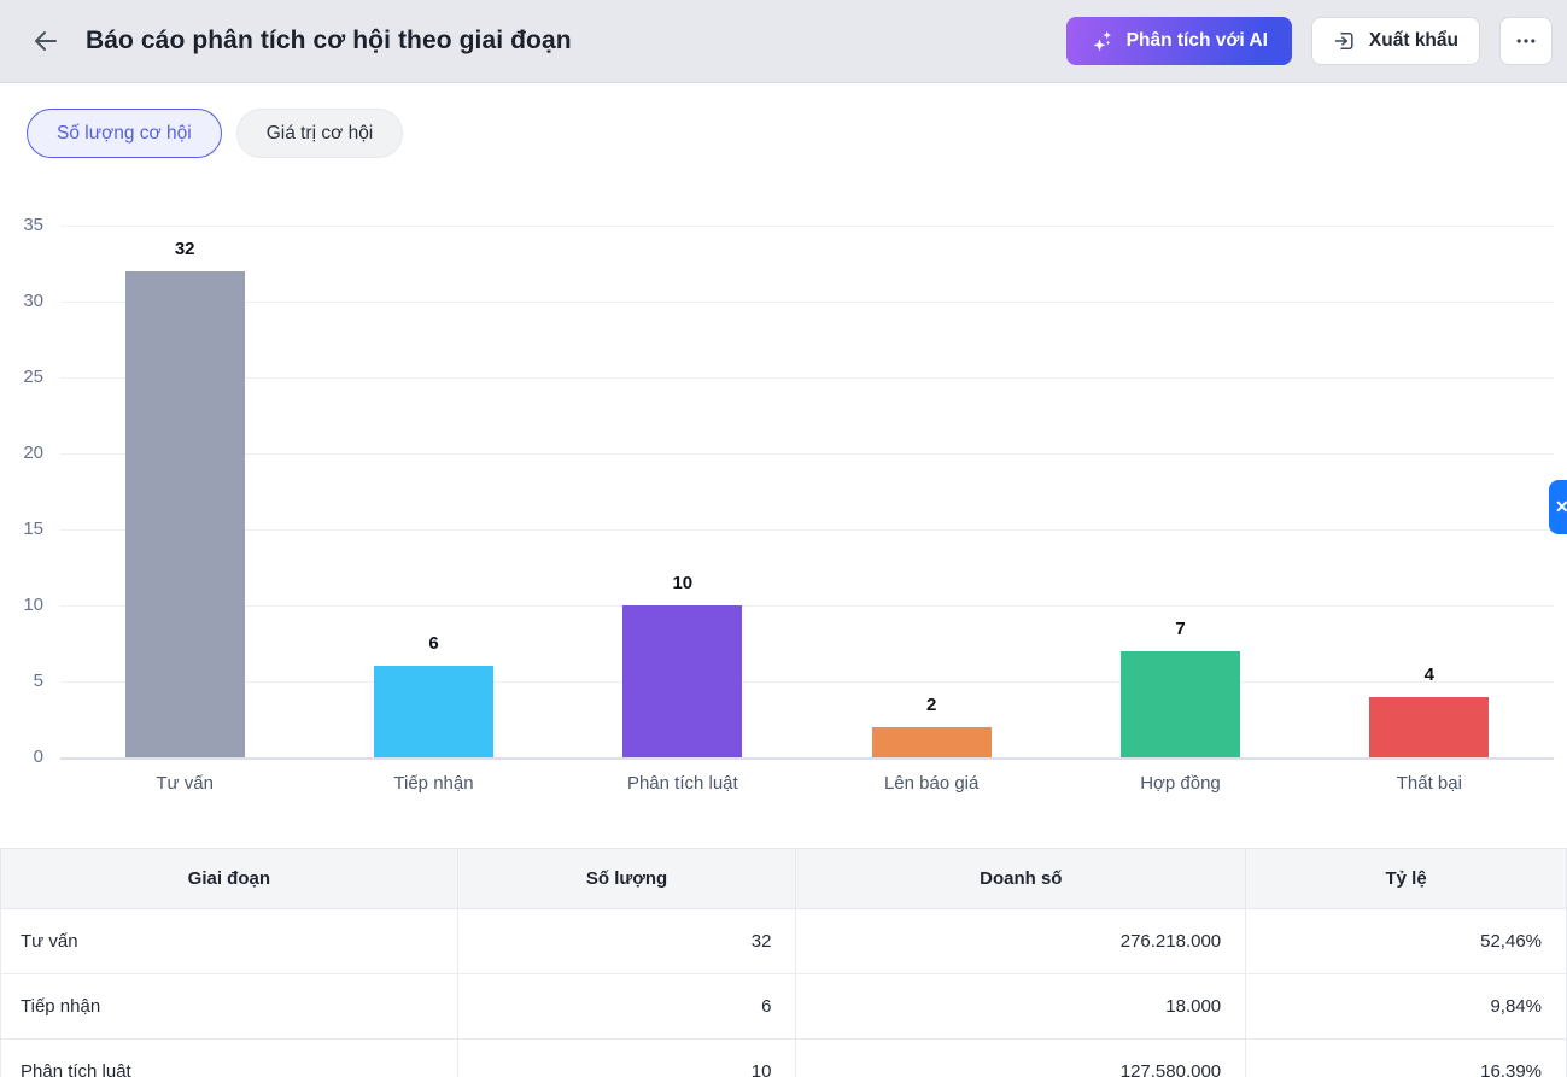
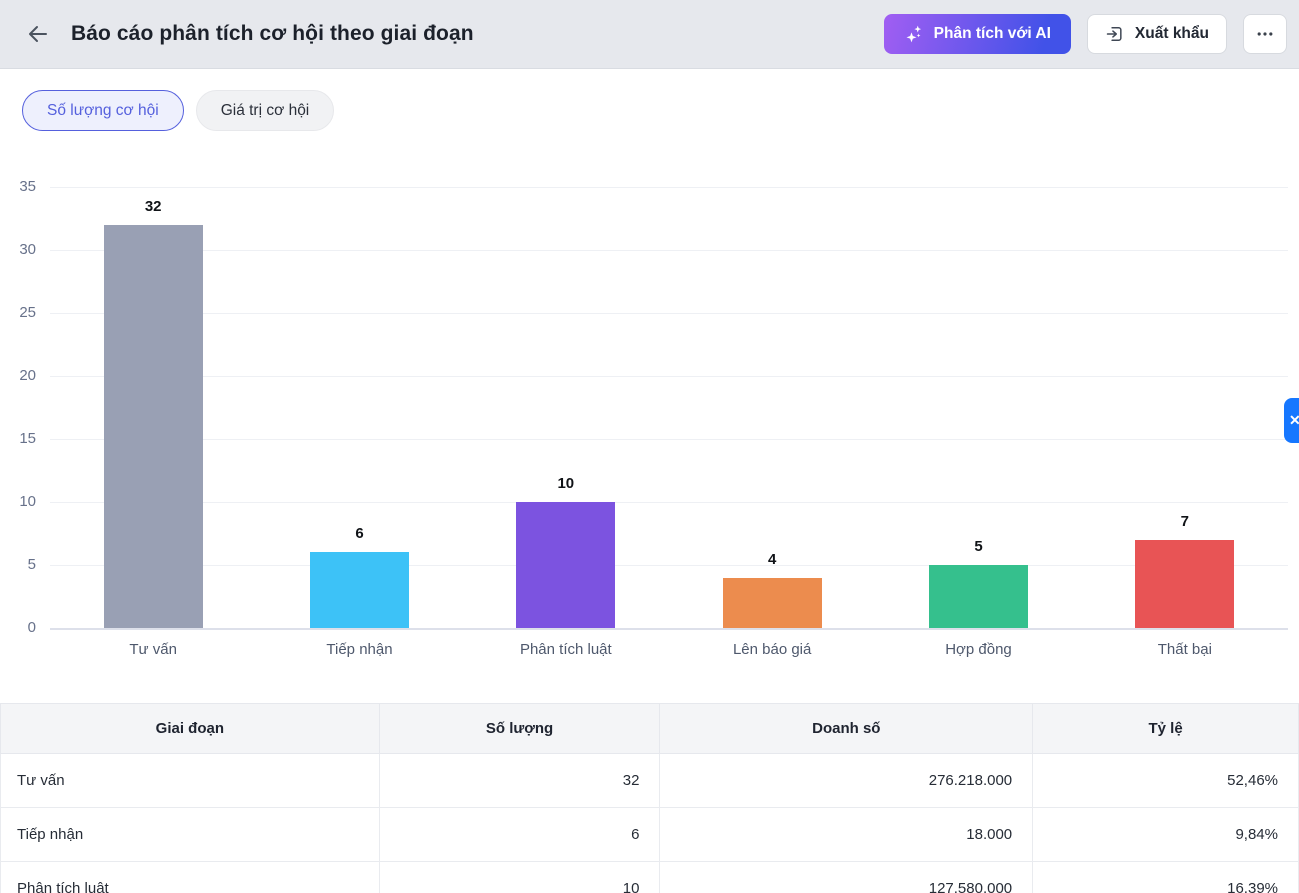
Lên báo giá: 2 -> 4
Hợp đồng: 7 -> 5
Thất bại: 4 -> 7
